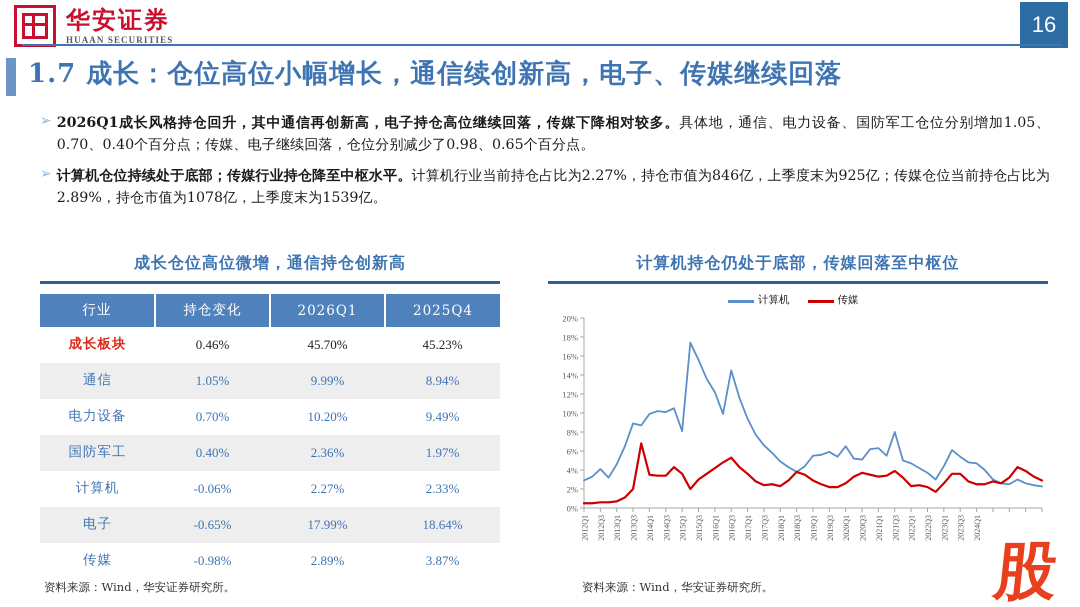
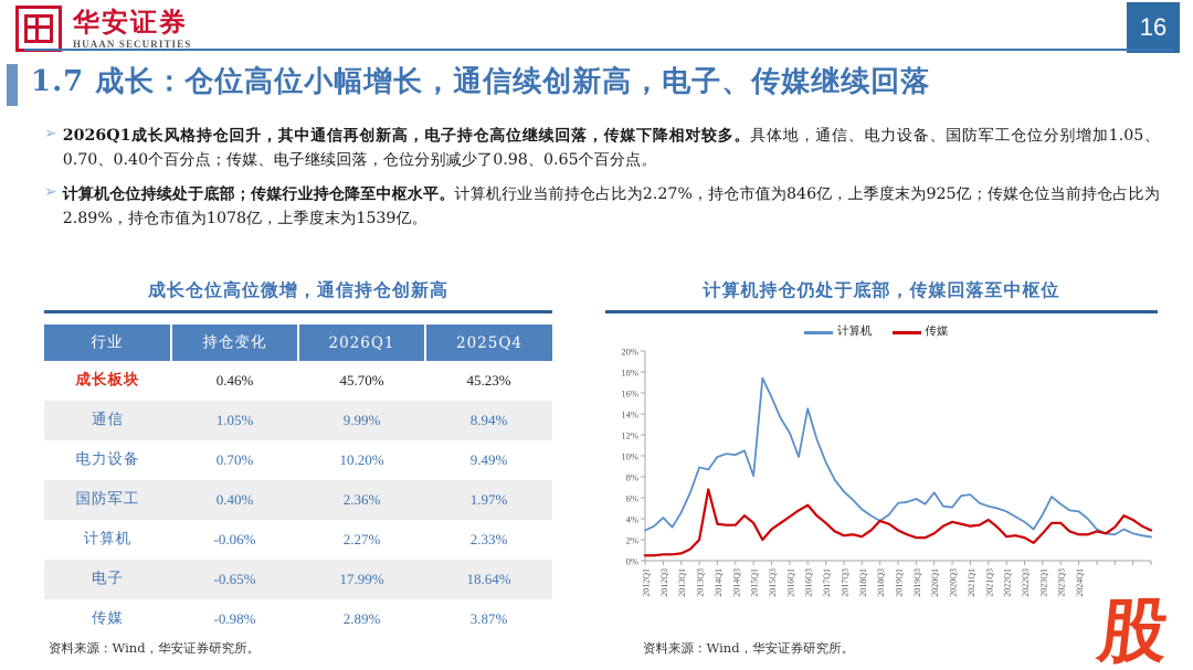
计算机/2021Q3: 8% -> 5%
